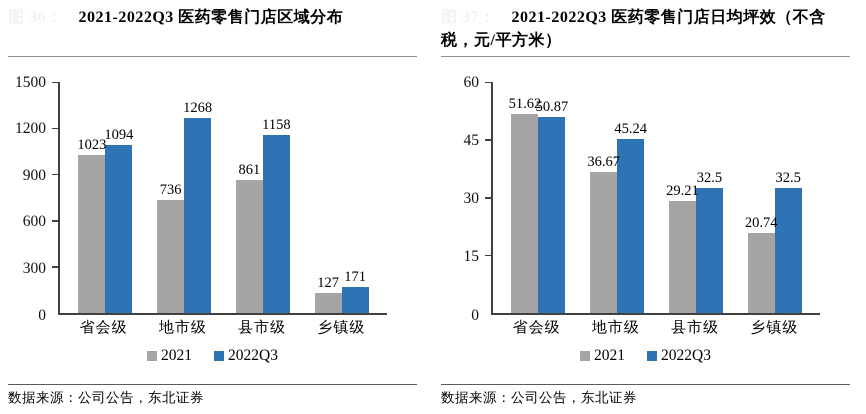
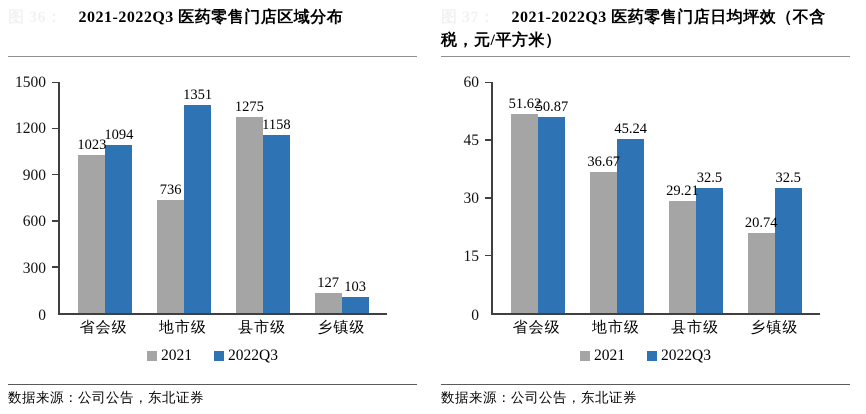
2021-2022Q3 医药零售门店区域分布/2022Q3/地市级: 1268 -> 1351
2021-2022Q3 医药零售门店区域分布/2021/县市级: 861 -> 1275
2021-2022Q3 医药零售门店区域分布/2022Q3/乡镇级: 171 -> 103
